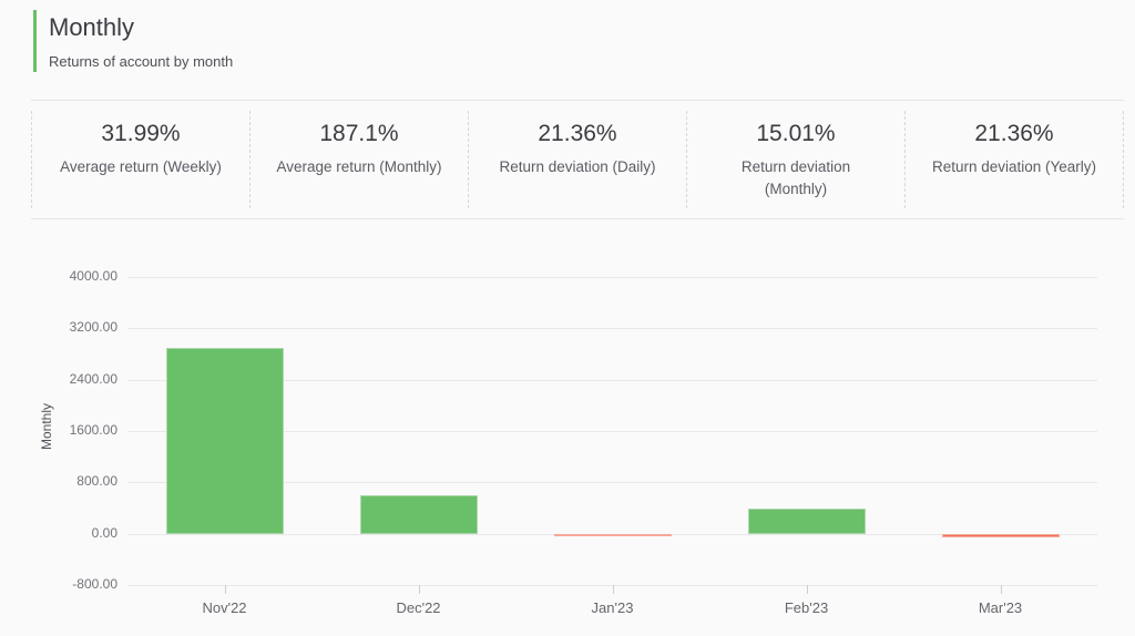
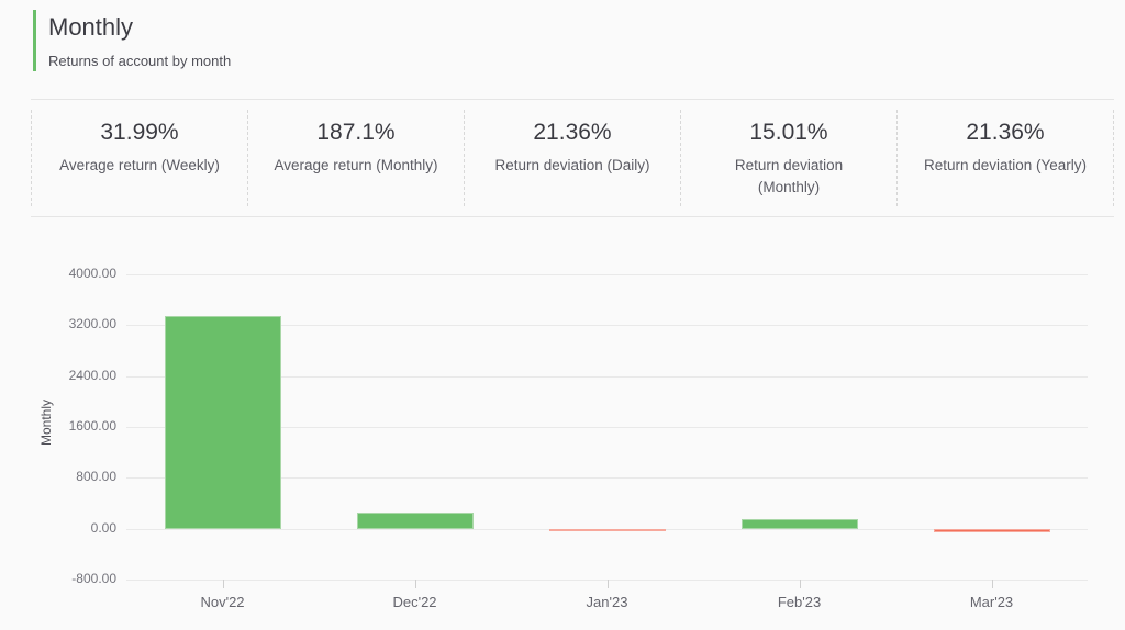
Nov'22: 2900 -> 3300
Dec'22: 600 -> 200
Feb'23: 400 -> 200
